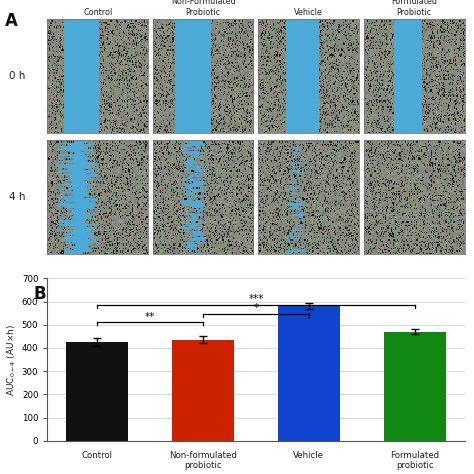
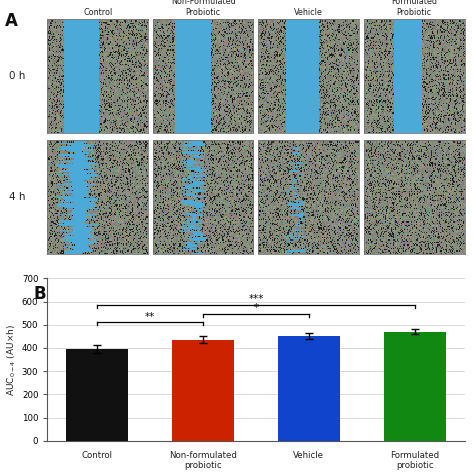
Control: 425 -> 395
Vehicle: 580 -> 452
